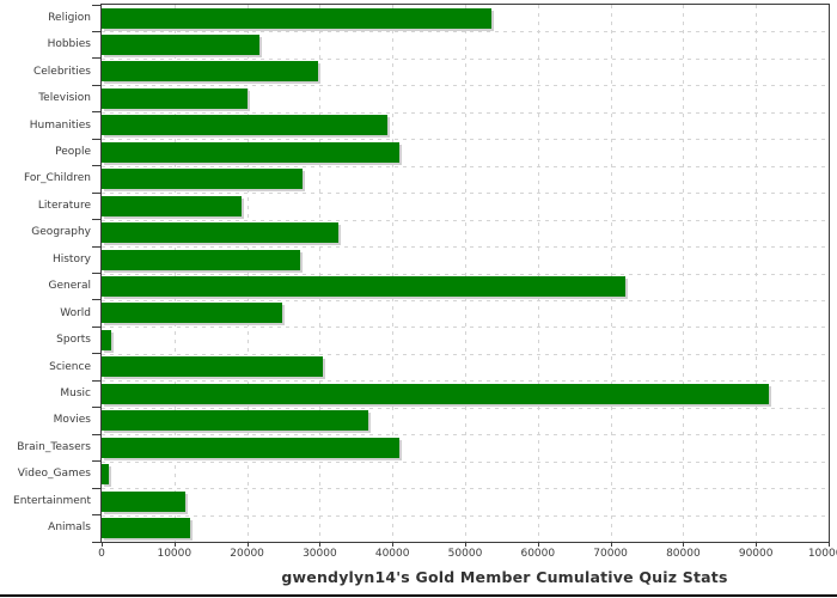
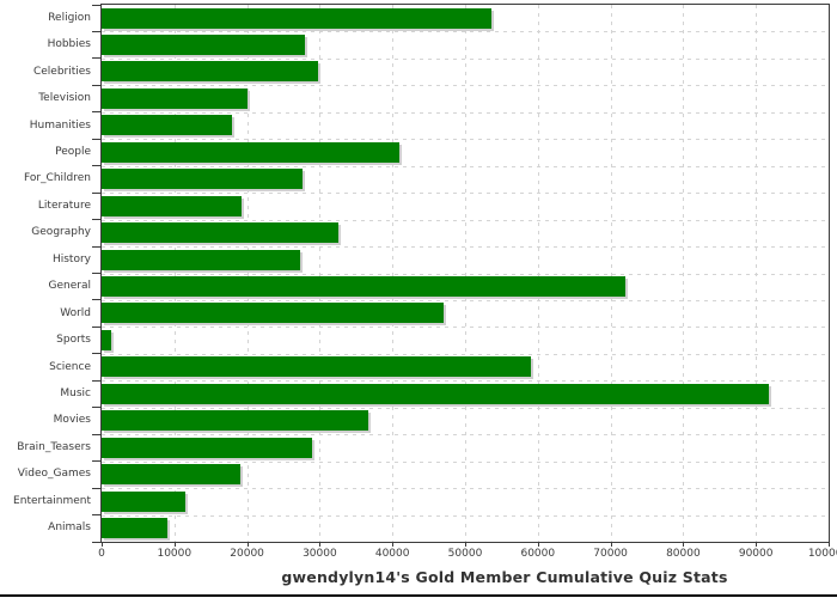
Hobbies: 22000 -> 28000
Humanities: 39000 -> 18000
World: 25000 -> 47000
Science: 30000 -> 59000
Brain_Teasers: 41000 -> 29000
Video_Games: 1000 -> 19000
Animals: 12000 -> 9000
